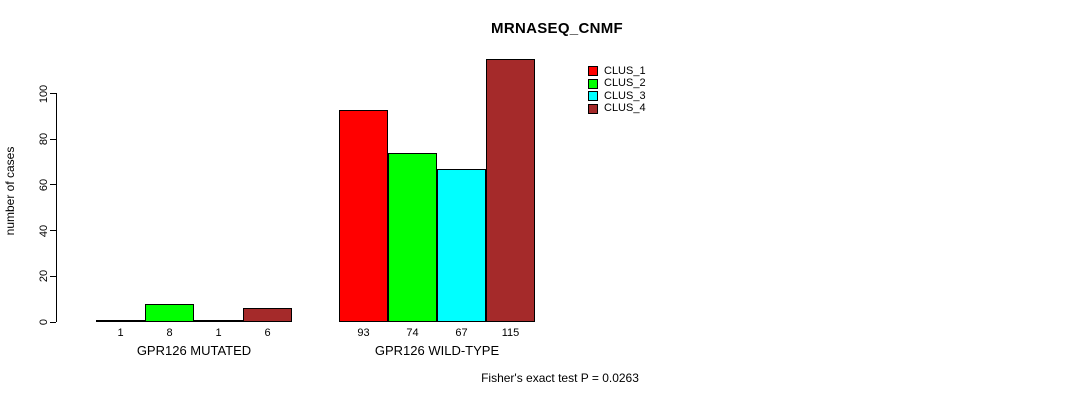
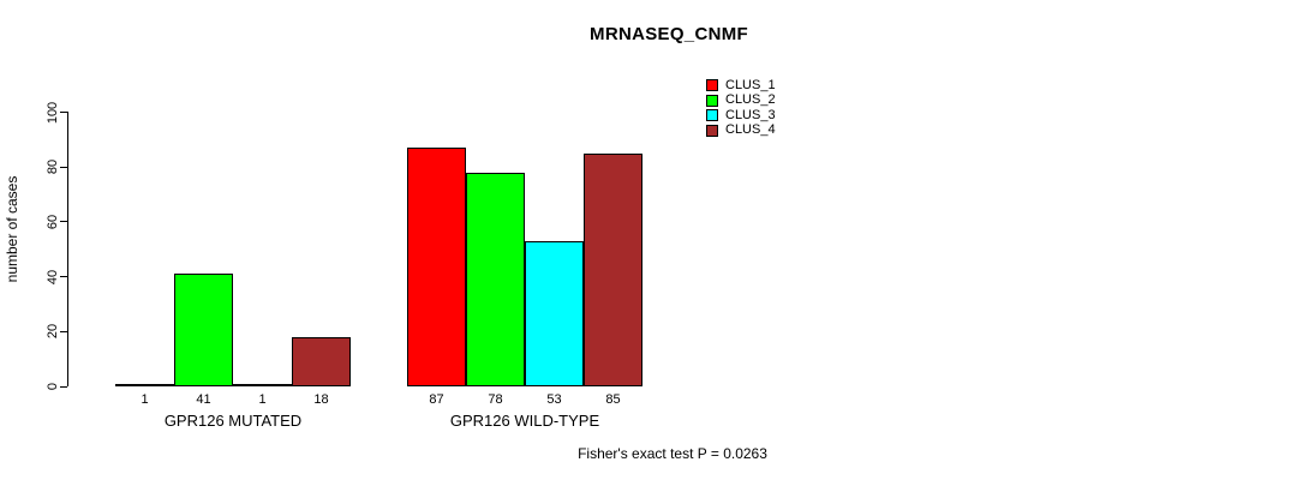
CLUS_2/GPR126 MUTATED: 8 -> 41
CLUS_4/GPR126 MUTATED: 6 -> 18
CLUS_1/GPR126 WILD-TYPE: 93 -> 87
CLUS_2/GPR126 WILD-TYPE: 74 -> 78
CLUS_3/GPR126 WILD-TYPE: 67 -> 53
CLUS_4/GPR126 WILD-TYPE: 115 -> 85
